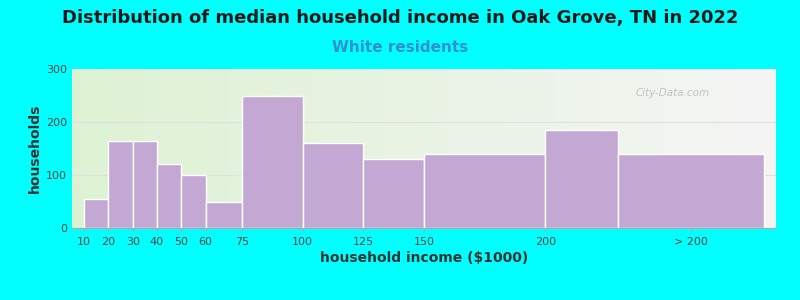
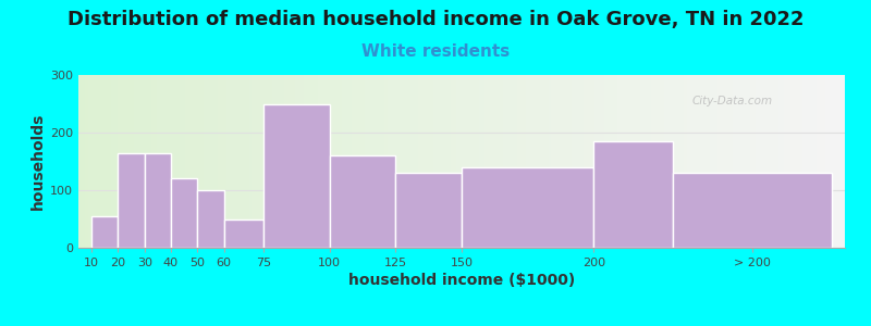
> 200: 140 -> 130
